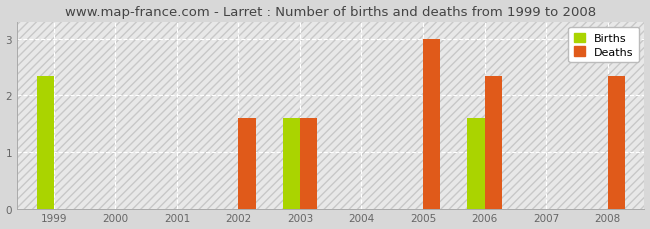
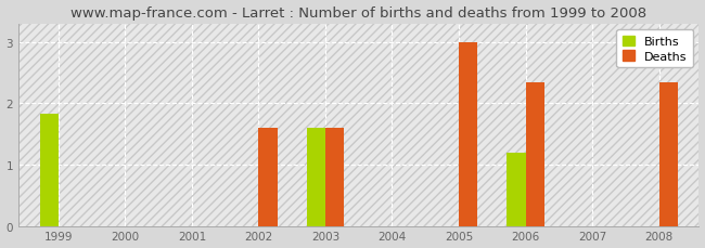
Births/1999: 2.33 -> 1.82
Births/2006: 1.60 -> 1.20
